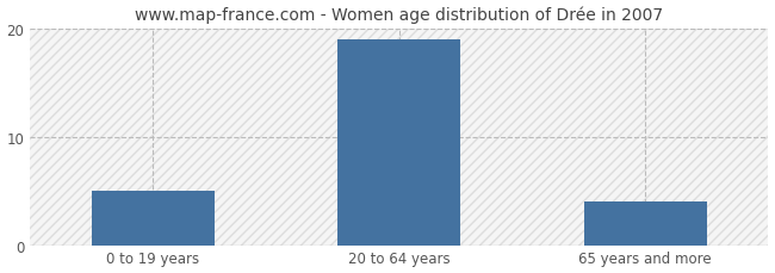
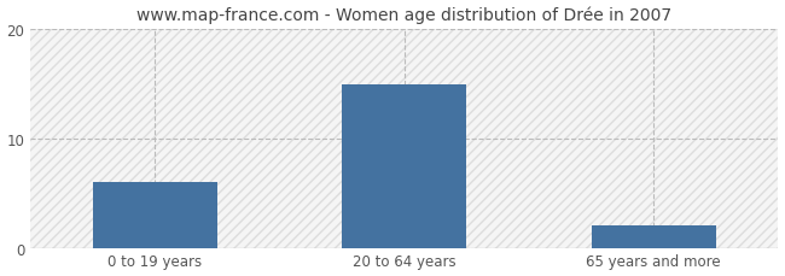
0 to 19 years: 5 -> 6
20 to 64 years: 19 -> 15
65 years and more: 4 -> 2
